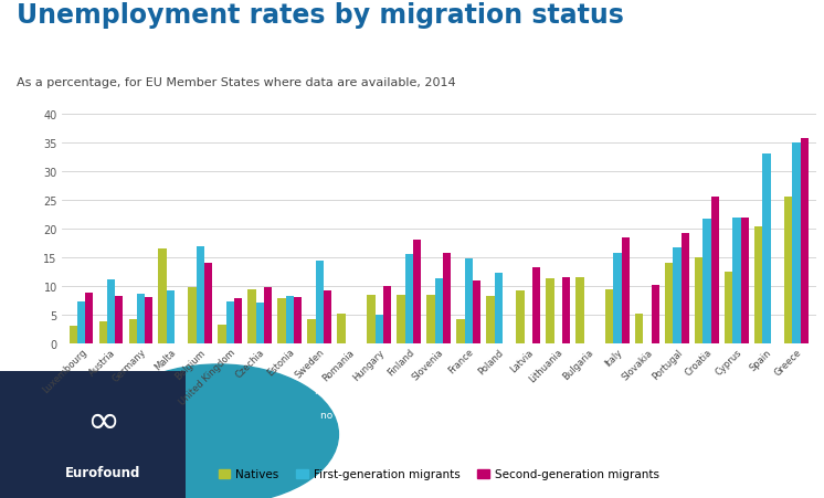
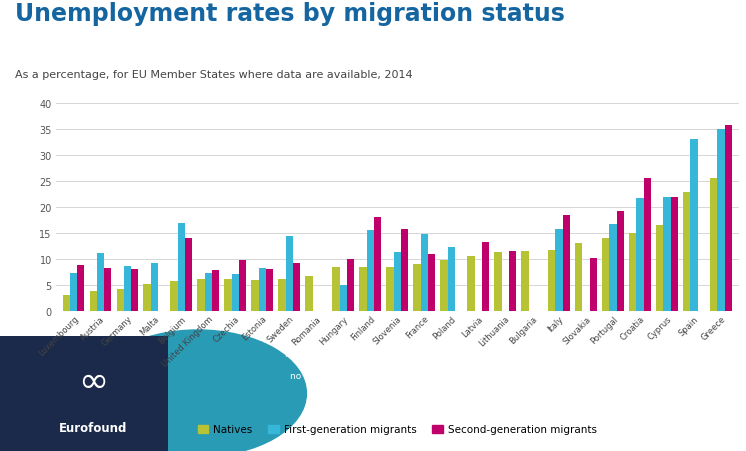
Natives/Malta: 16.6 -> 5.2
Natives/Belgium: 9.8 -> 5.8
Natives/United Kingdom: 3.2 -> 6.2
Natives/Czechia: 9.4 -> 6.2
Natives/Estonia: 7.8 -> 6.0
Natives/Sweden: 4.2 -> 6.2
Natives/Romania: 5.2 -> 6.8
Natives/France: 4.2 -> 9.0
Natives/Poland: 8.2 -> 9.8
Natives/Latvia: 9.2 -> 10.5
Natives/Italy: 9.4 -> 11.8
Natives/Slovakia: 5.2 -> 13.0
Natives/Cyprus: 12.4 -> 16.5
Natives/Spain: 20.4 -> 22.8
